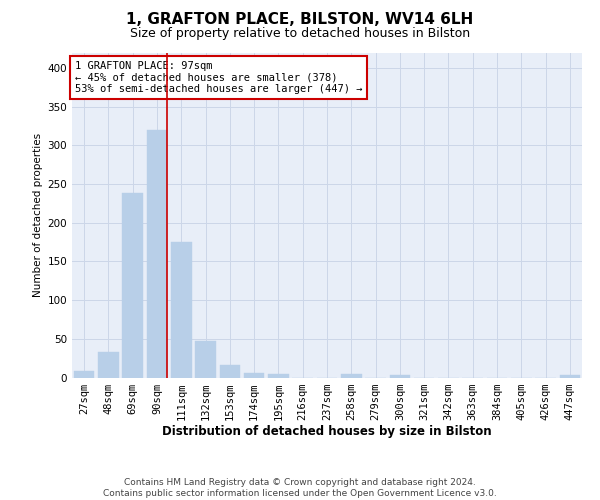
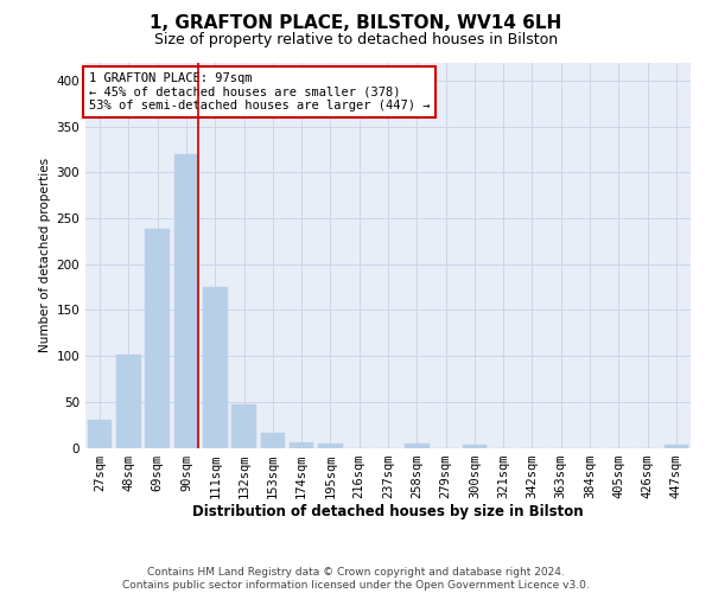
27sqm: 8 -> 30
48sqm: 33 -> 102
